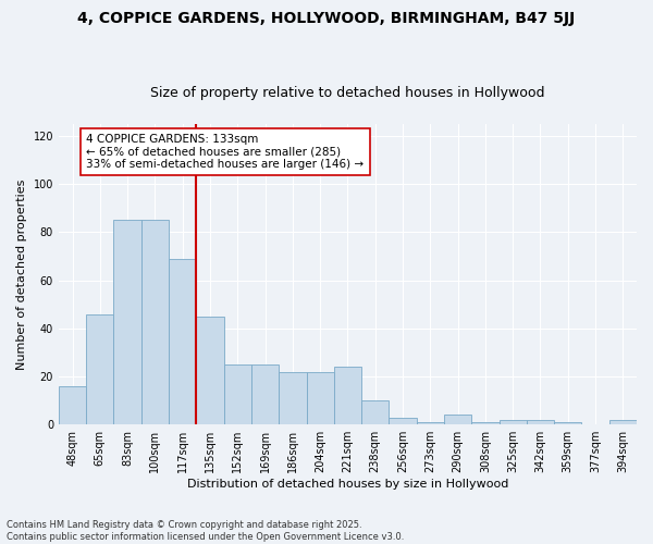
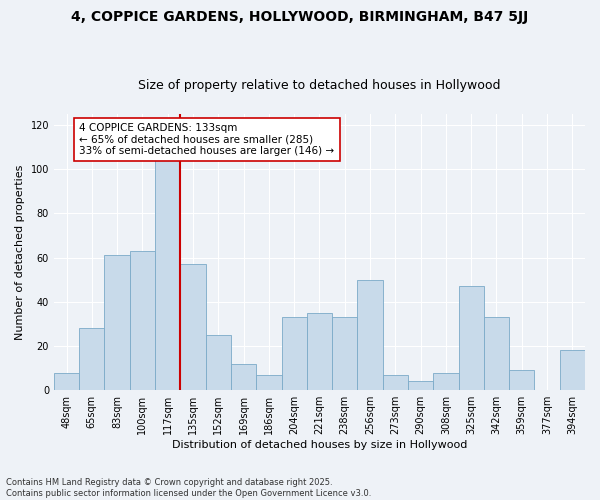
48sqm: 16 -> 8
65sqm: 46 -> 28
83sqm: 85 -> 61
100sqm: 85 -> 63
117sqm: 69 -> 105
135sqm: 45 -> 57
169sqm: 25 -> 12
186sqm: 22 -> 7
204sqm: 22 -> 33
221sqm: 24 -> 35
238sqm: 10 -> 33
256sqm: 3 -> 50
273sqm: 1 -> 7
308sqm: 1 -> 8
325sqm: 2 -> 47
342sqm: 2 -> 33
359sqm: 1 -> 9
394sqm: 2 -> 18
